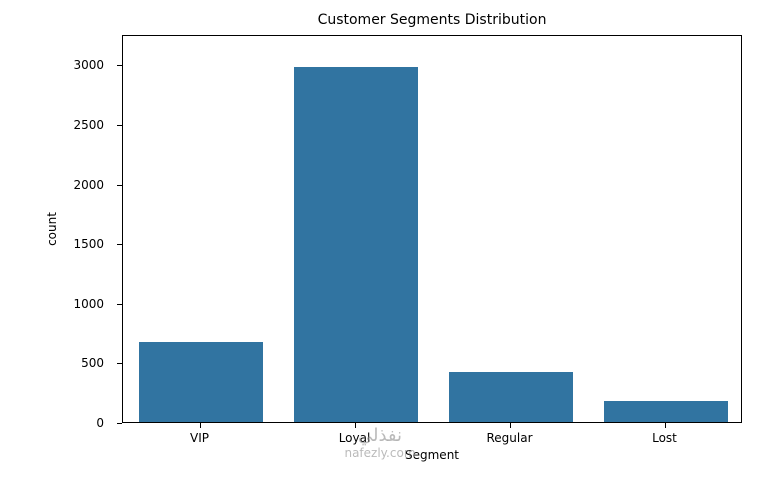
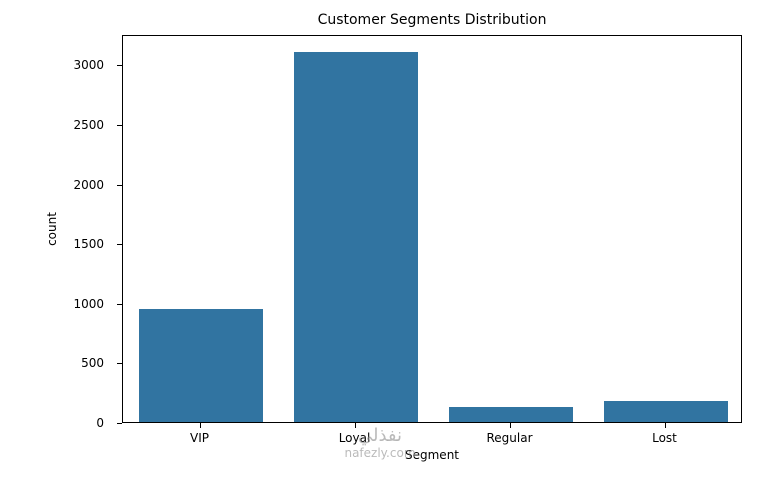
VIP: 670 -> 950
Loyal: 2980 -> 3100
Regular: 420 -> 130
